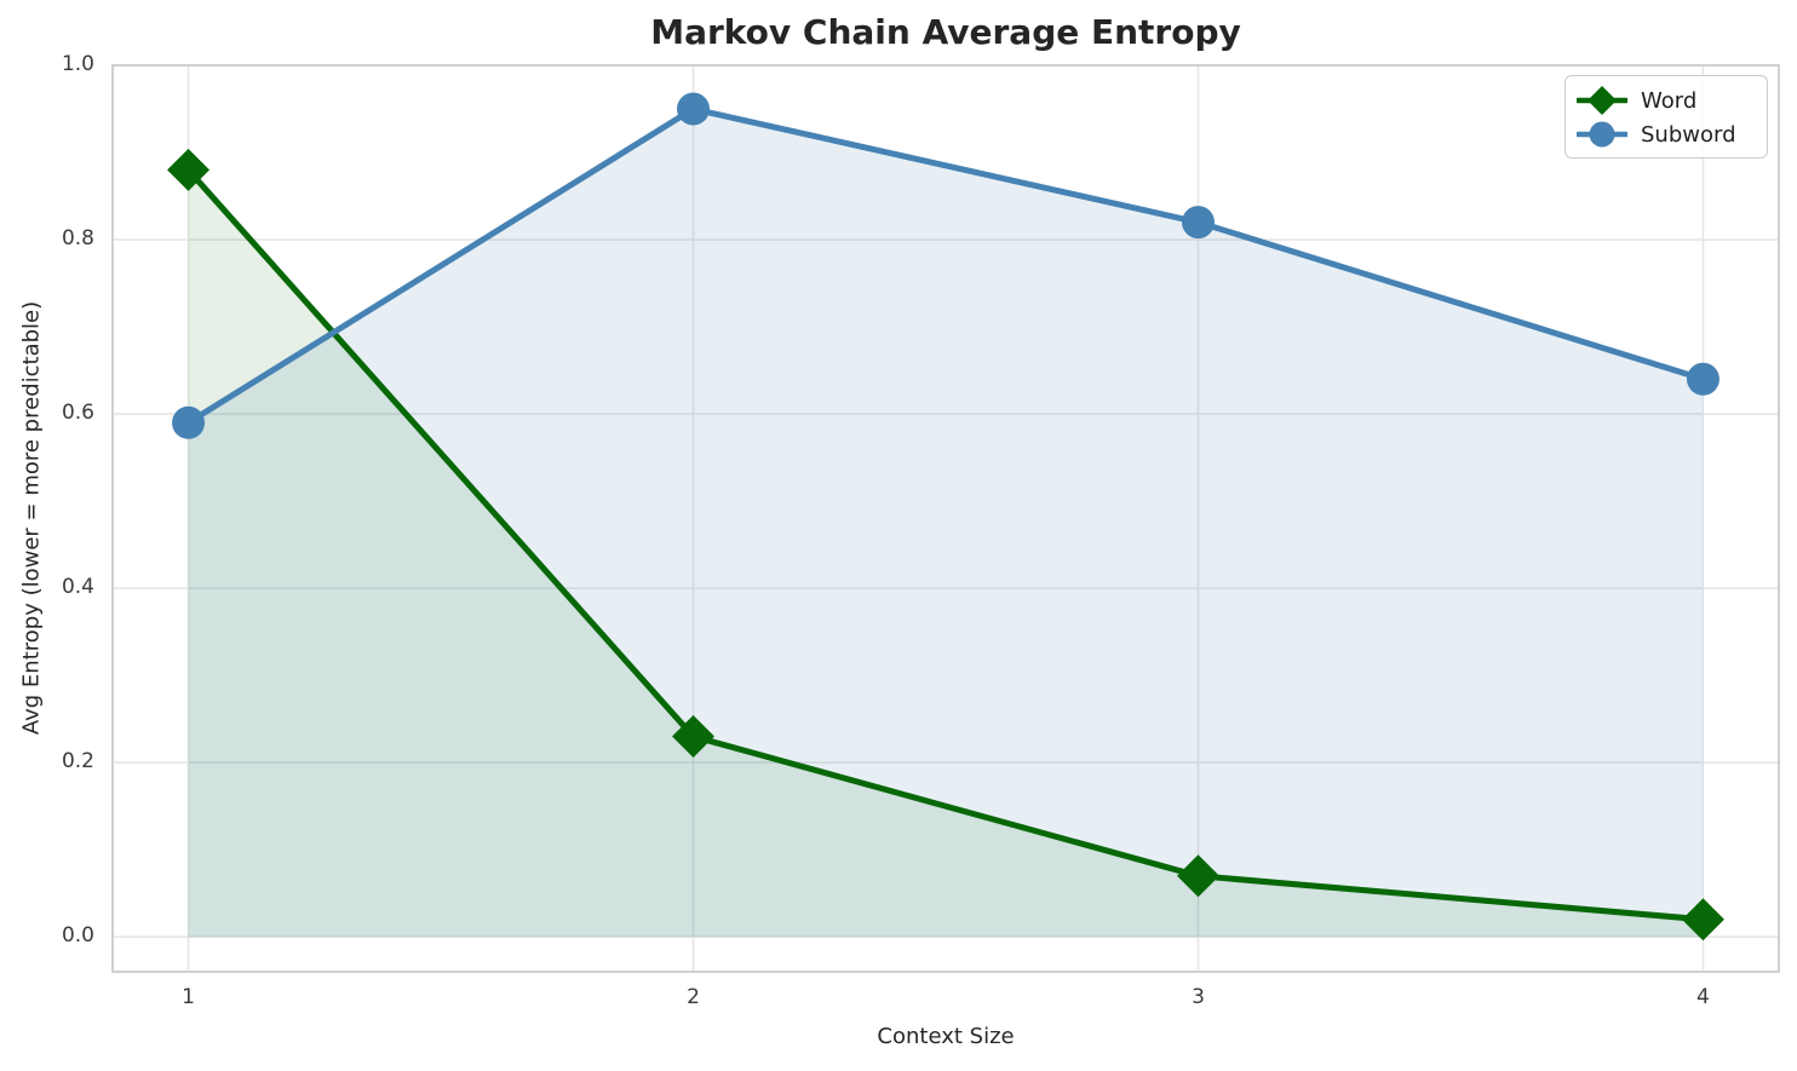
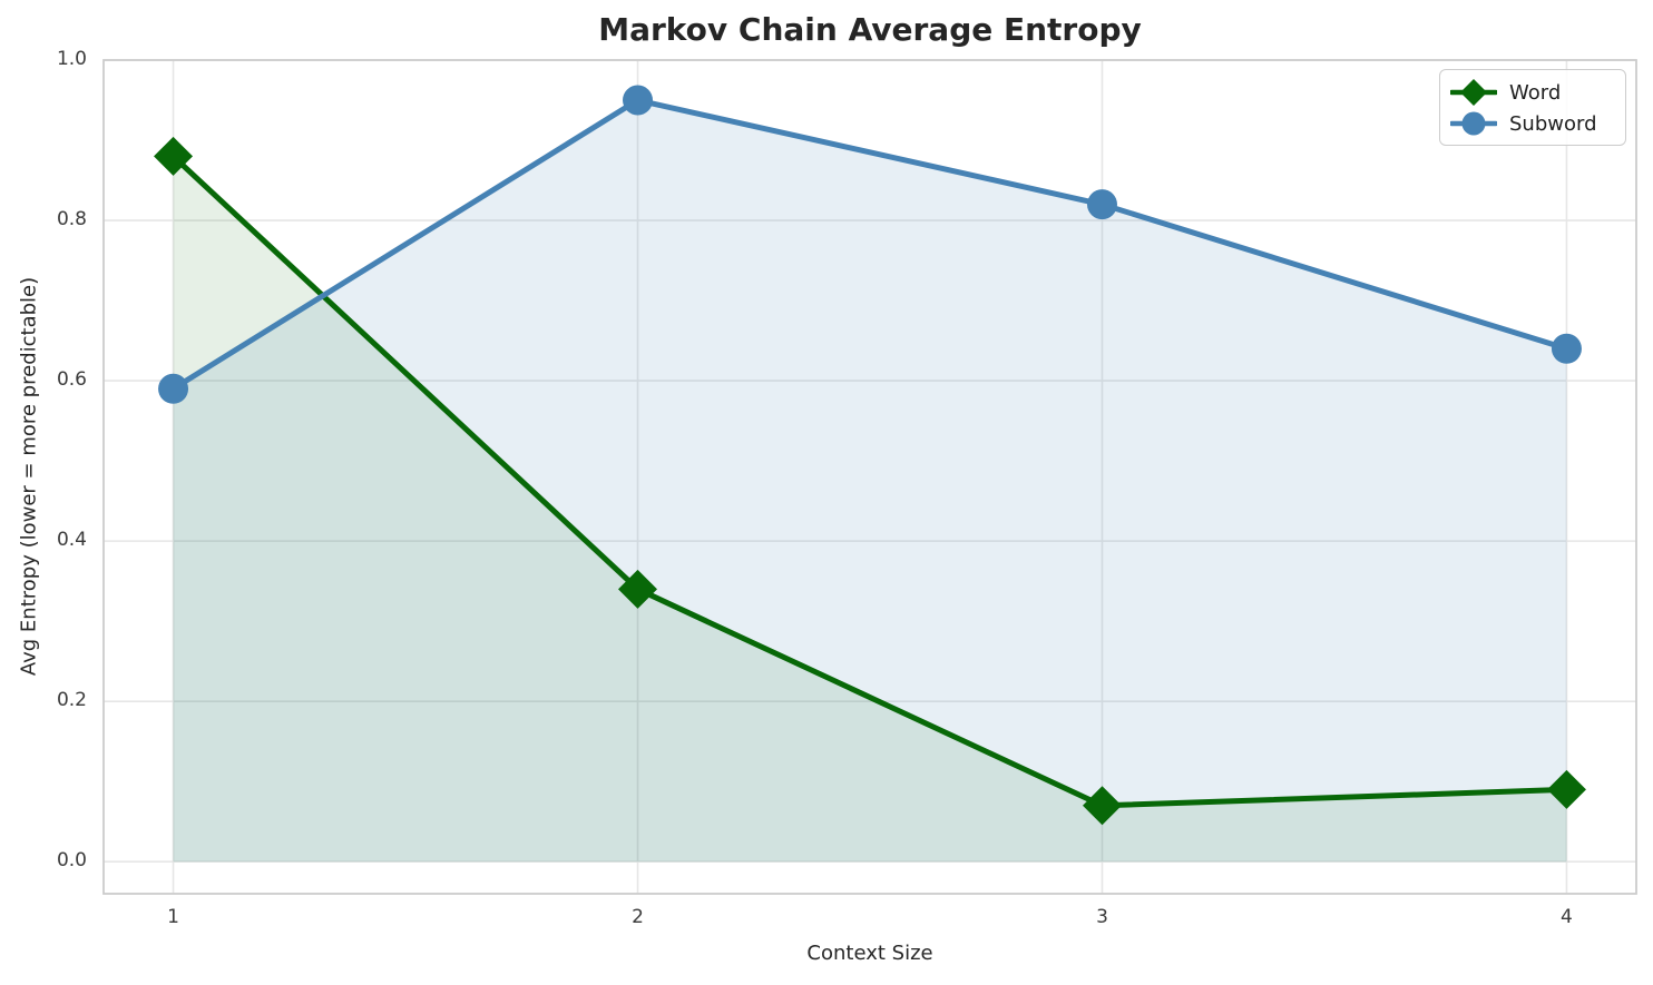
Word/2: 0.23 -> 0.34
Word/4: 0.02 -> 0.09
